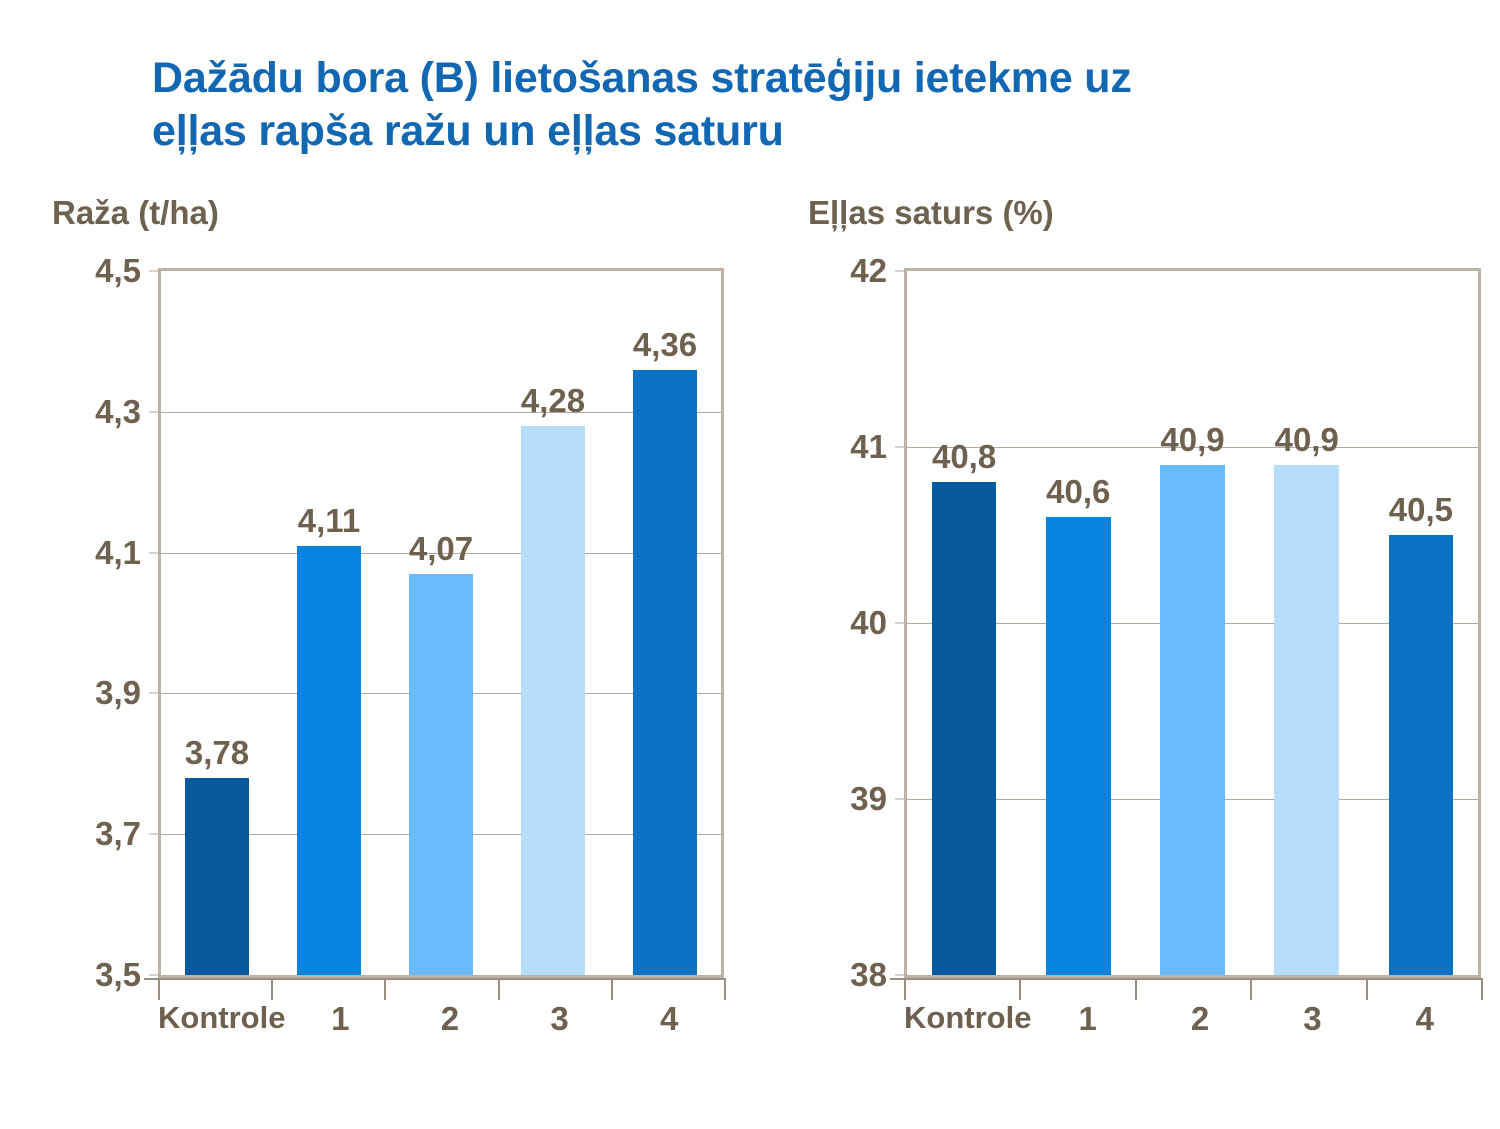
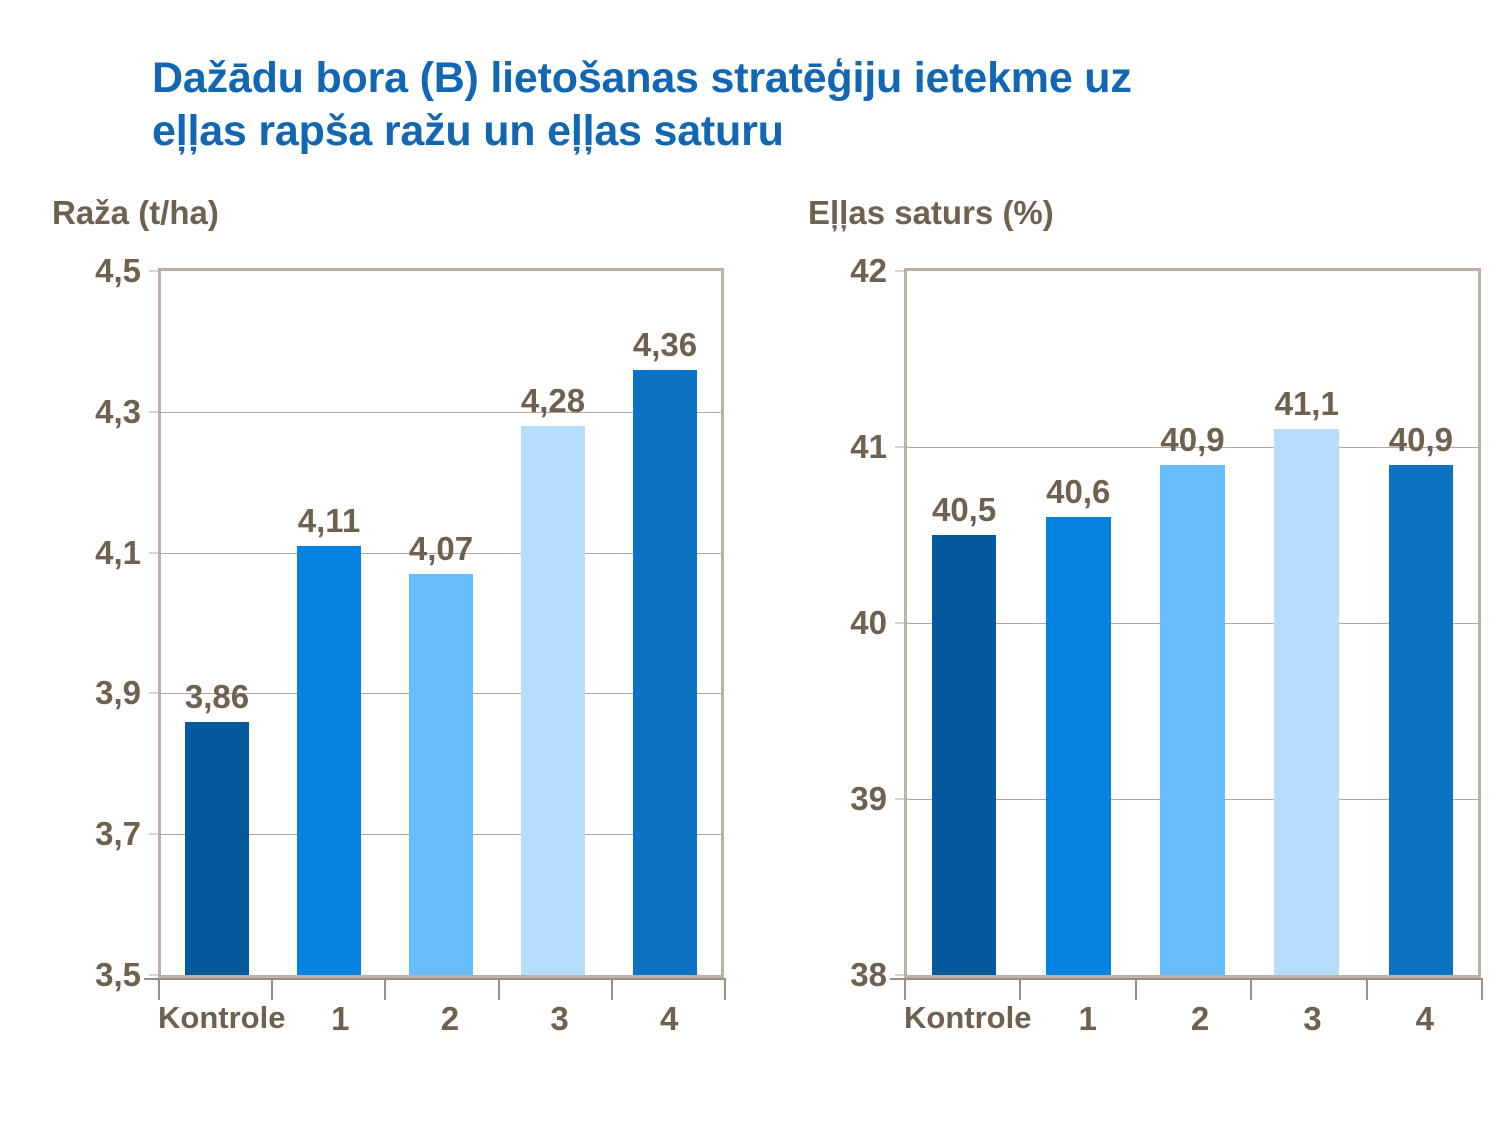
Raža (t/ha)/Kontrole: 3,78 -> 3,86
Eļļas saturs (%)/Kontrole: 40,8 -> 40,5
Eļļas saturs (%)/3: 40,9 -> 41,1
Eļļas saturs (%)/4: 40,5 -> 40,9
